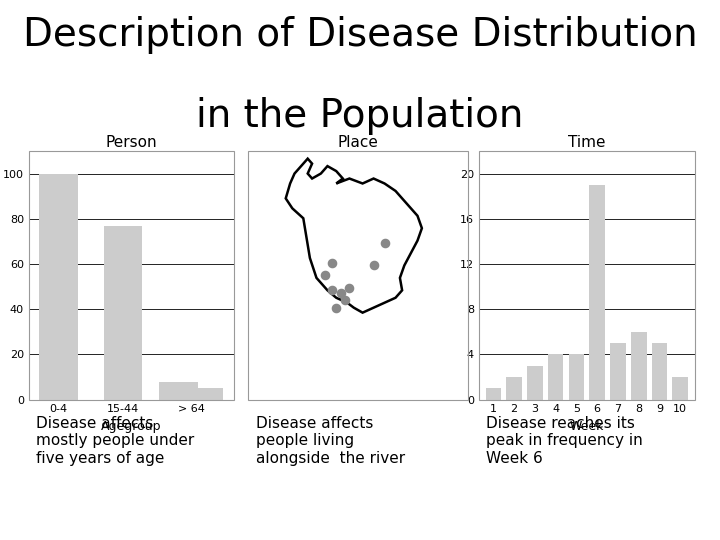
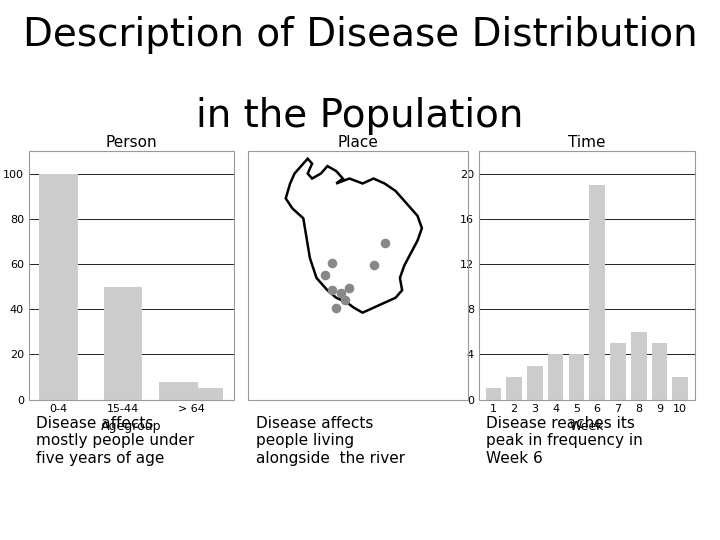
Person/15-44: 77 -> 50
